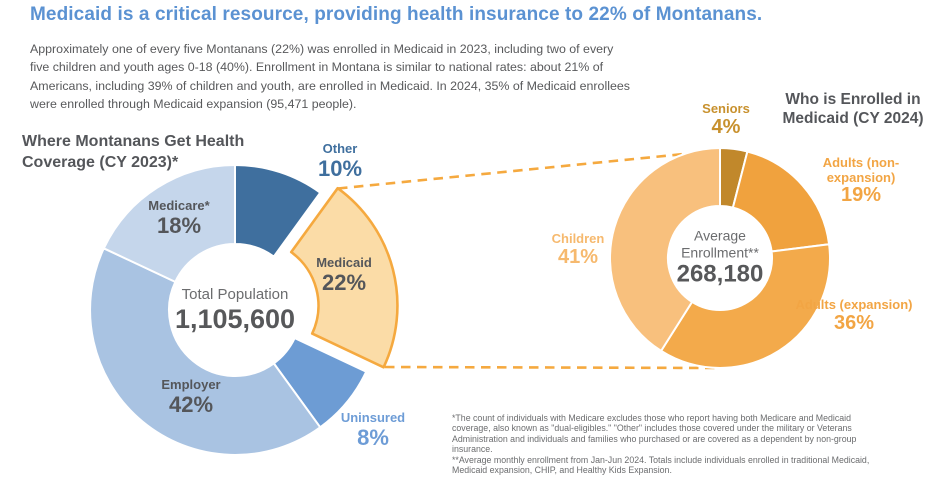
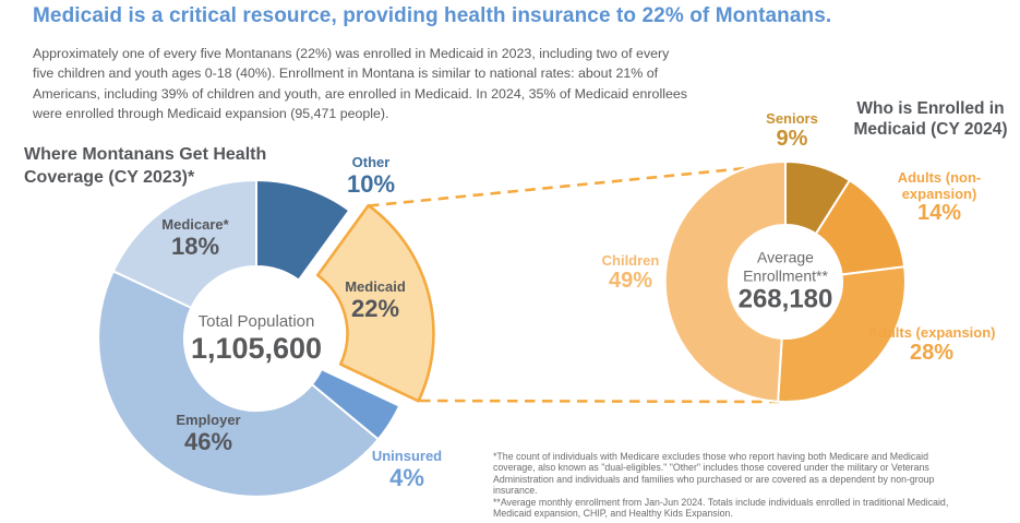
Where Montanans Get Health Coverage (CY 2023)*/Uninsured: 8% -> 4%
Where Montanans Get Health Coverage (CY 2023)*/Employer: 42% -> 46%
Who is Enrolled in Medicaid (CY 2024)/Seniors: 4% -> 9%
Who is Enrolled in Medicaid (CY 2024)/Adults (non-expansion): 19% -> 14%
Who is Enrolled in Medicaid (CY 2024)/Adults (expansion): 36% -> 28%
Who is Enrolled in Medicaid (CY 2024)/Children: 41% -> 49%
